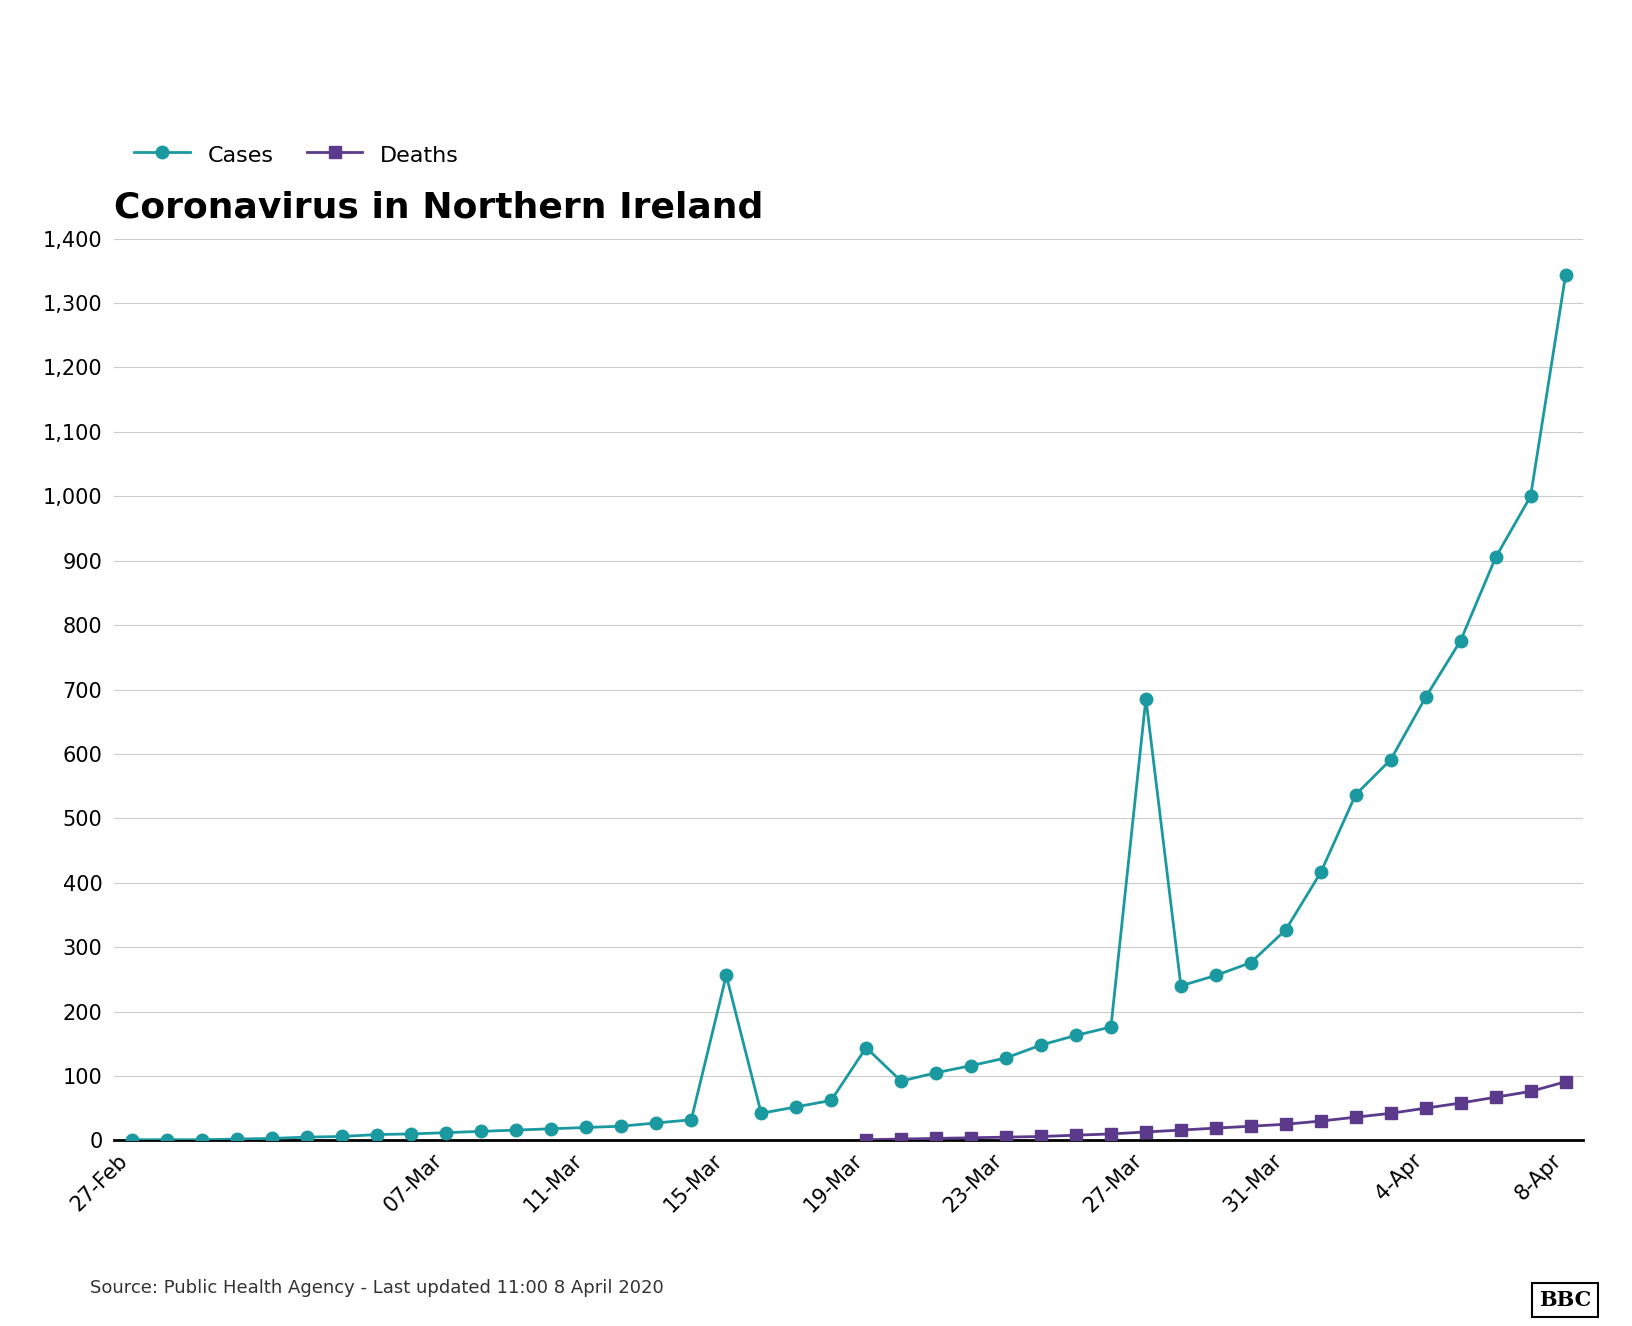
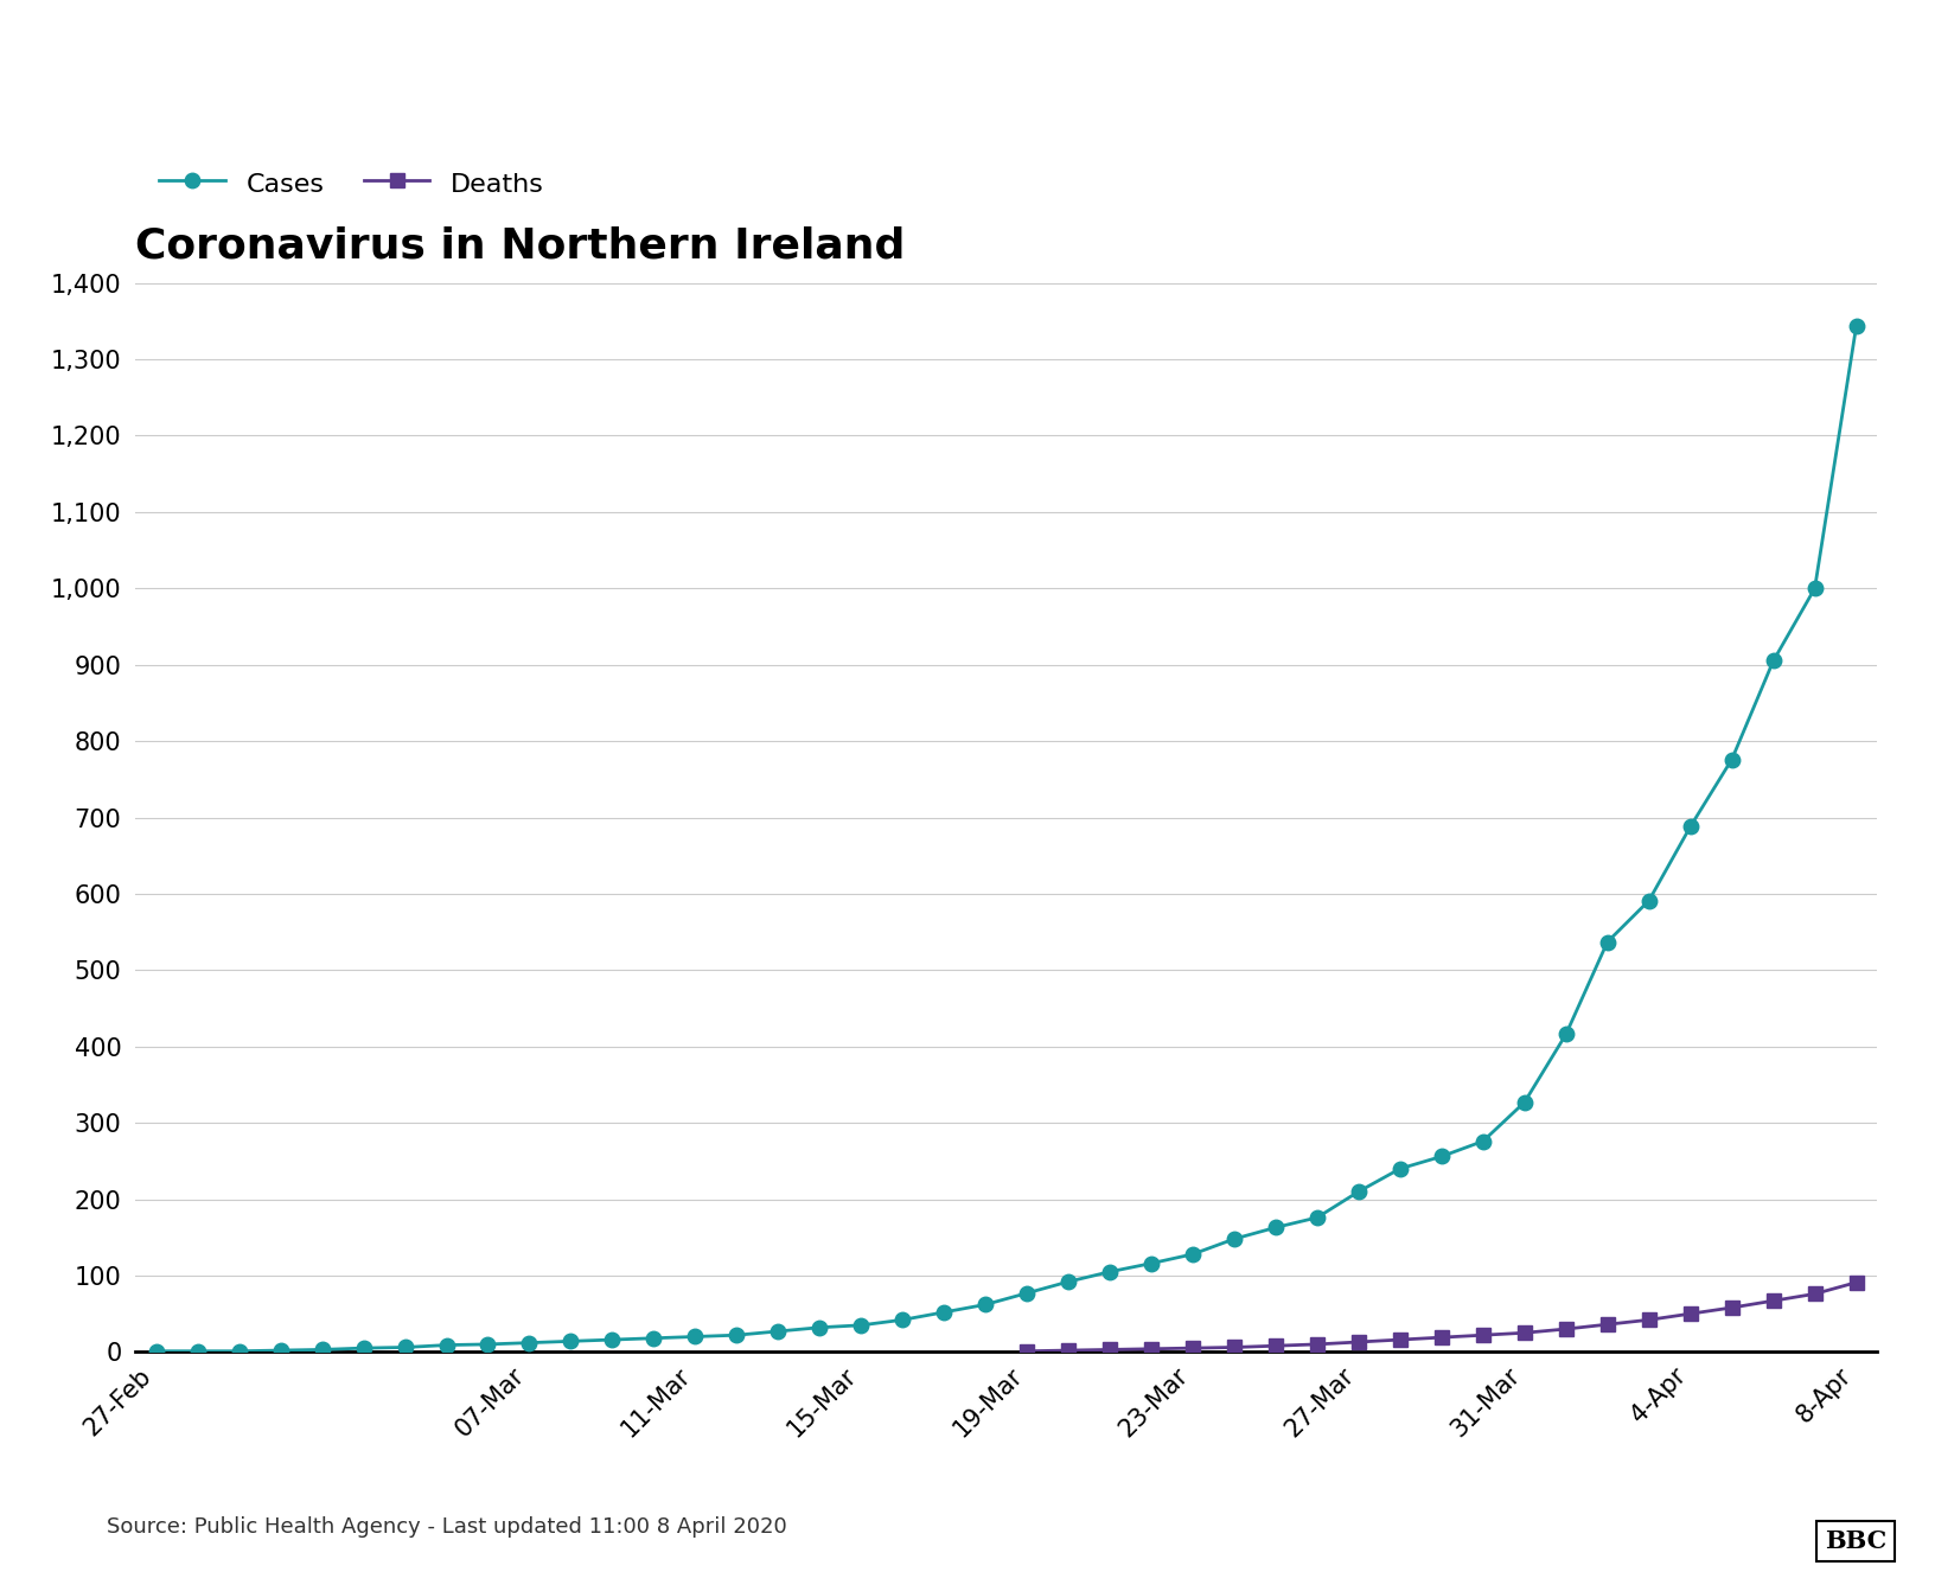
Cases/15-Mar: 256 -> 35
Cases/19-Mar: 144 -> 77
Cases/27-Mar: 686 -> 210
